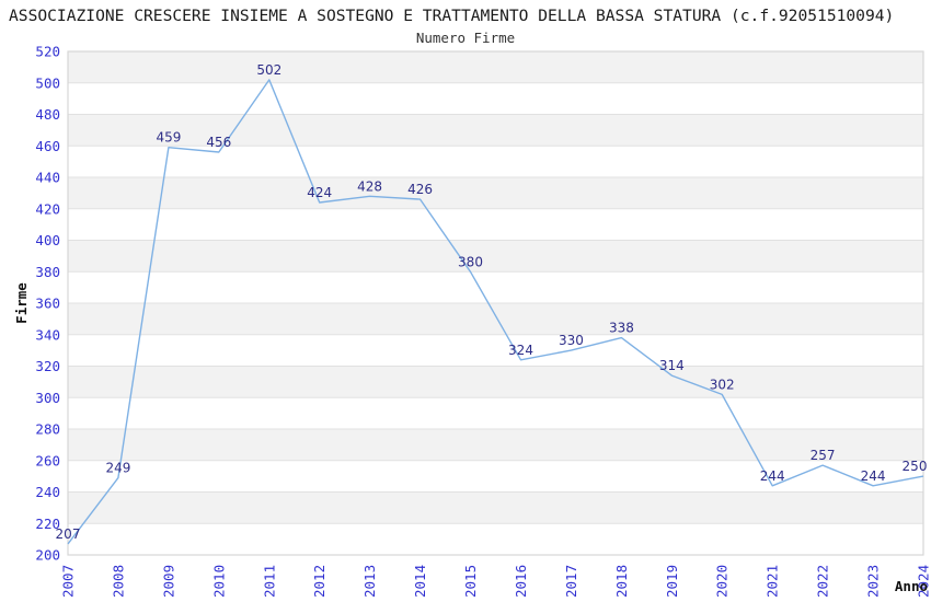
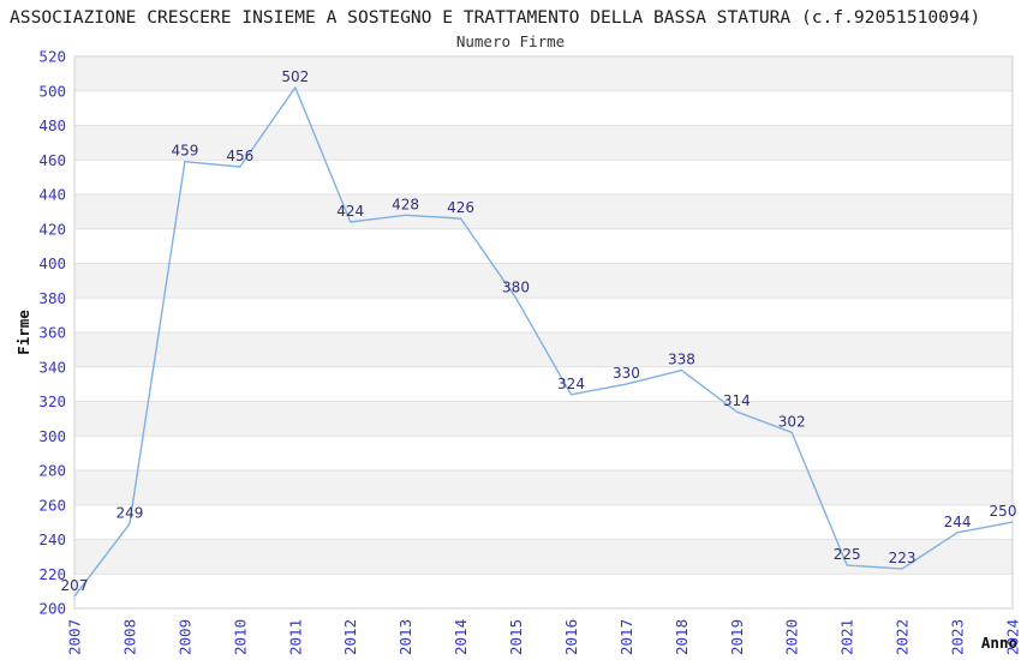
2021: 244 -> 225
2022: 257 -> 223
